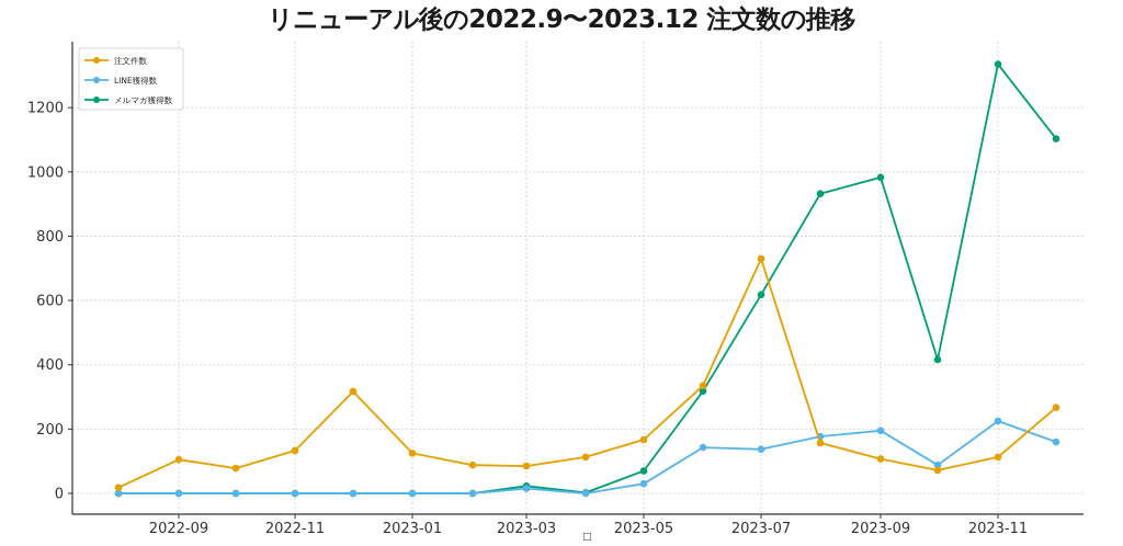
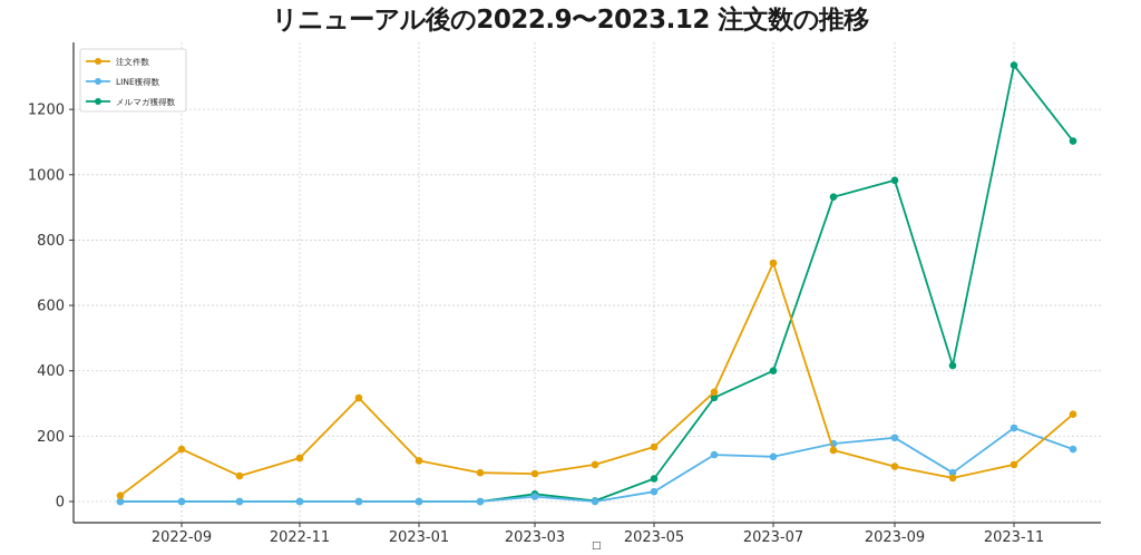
注文件数/2022-09: 100 -> 160
メルマガ獲得数/2023-07: 620 -> 400
